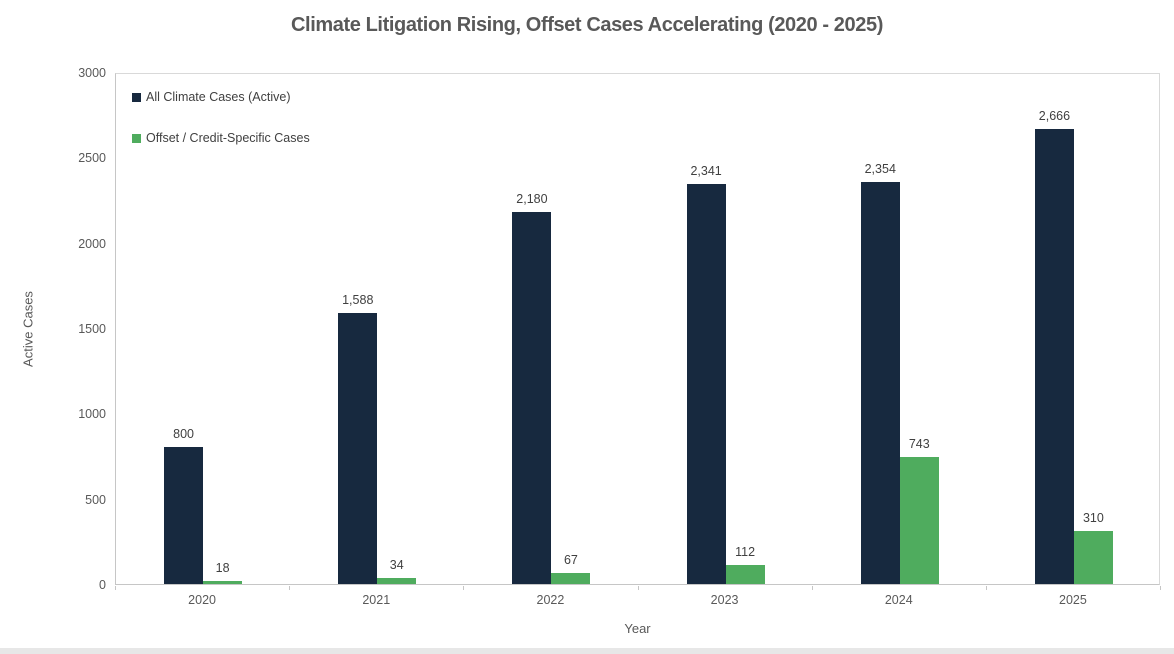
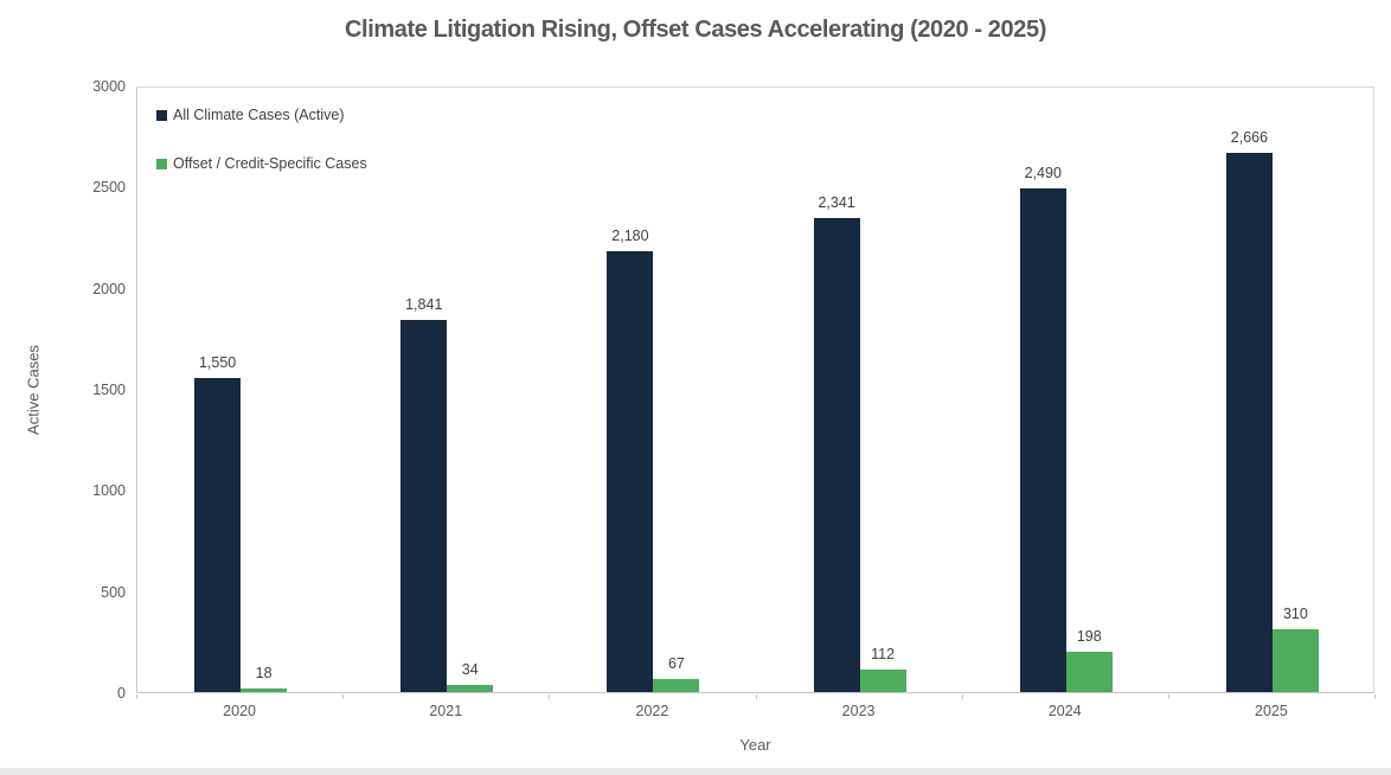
All Climate Cases (Active)/2020: 800 -> 1,550
All Climate Cases (Active)/2021: 1,588 -> 1,841
All Climate Cases (Active)/2024: 2,354 -> 2,490
Offset / Credit-Specific Cases/2024: 743 -> 198
